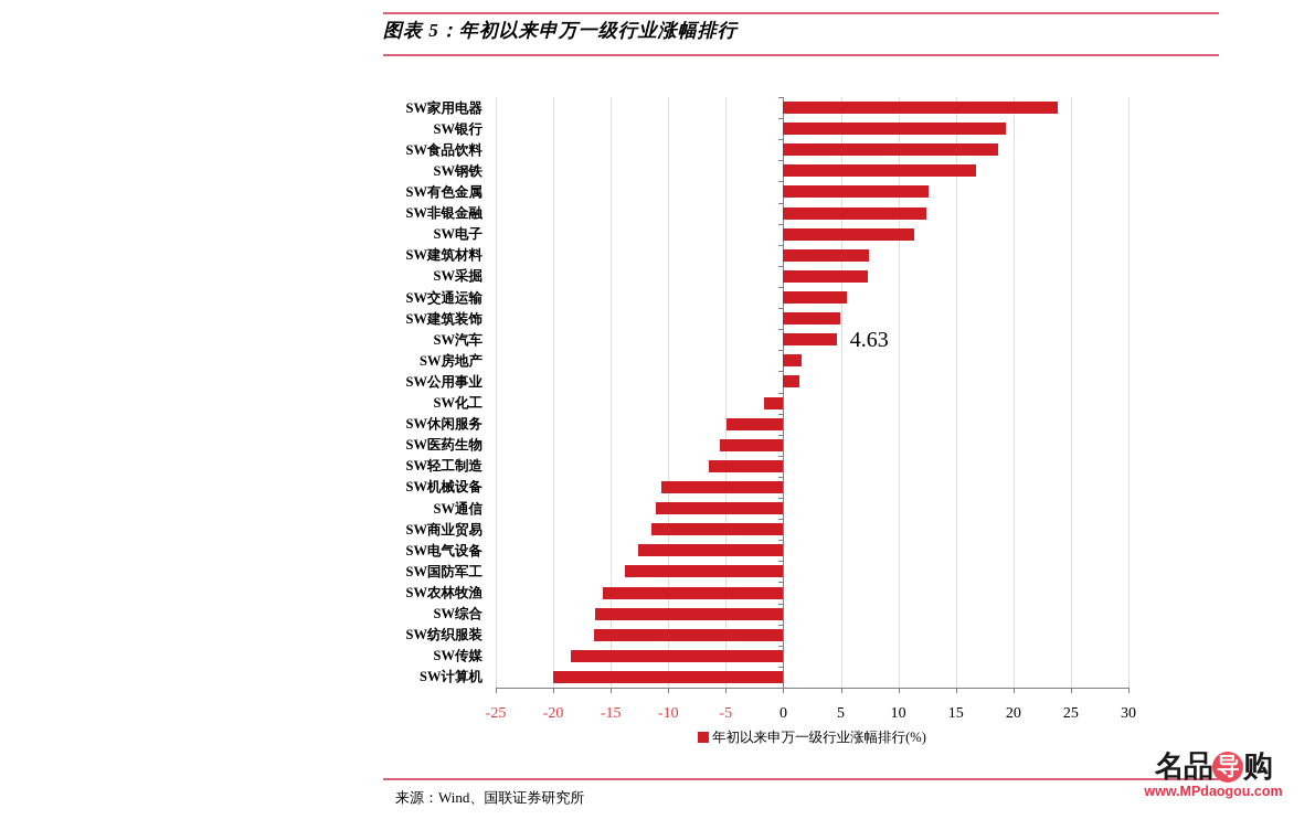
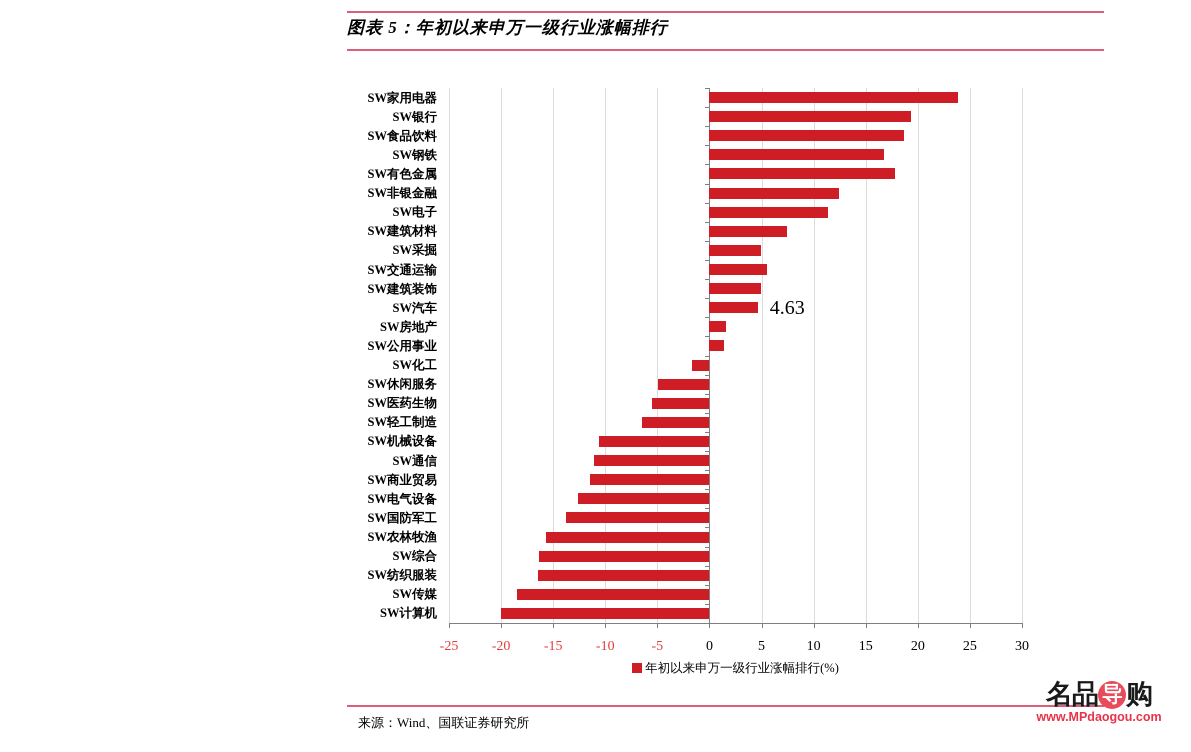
SW有色金属: 12.6 -> 17.8
SW采掘: 7.3 -> 4.9
